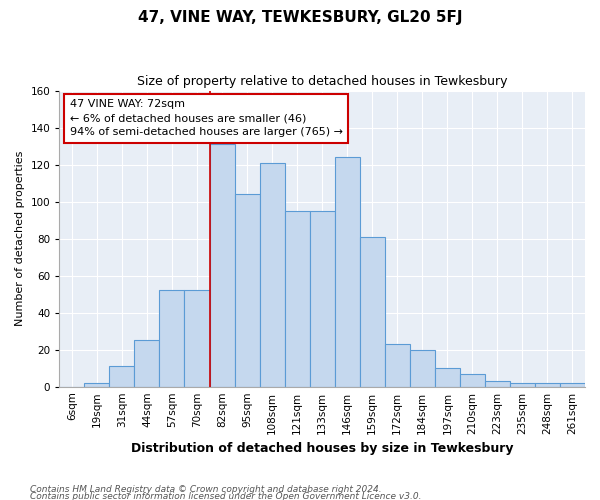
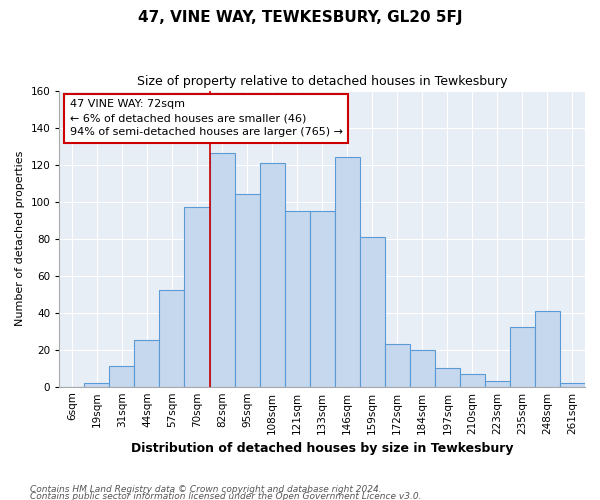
70sqm: 52 -> 97
82sqm: 131 -> 126
235sqm: 2 -> 32
248sqm: 2 -> 41
